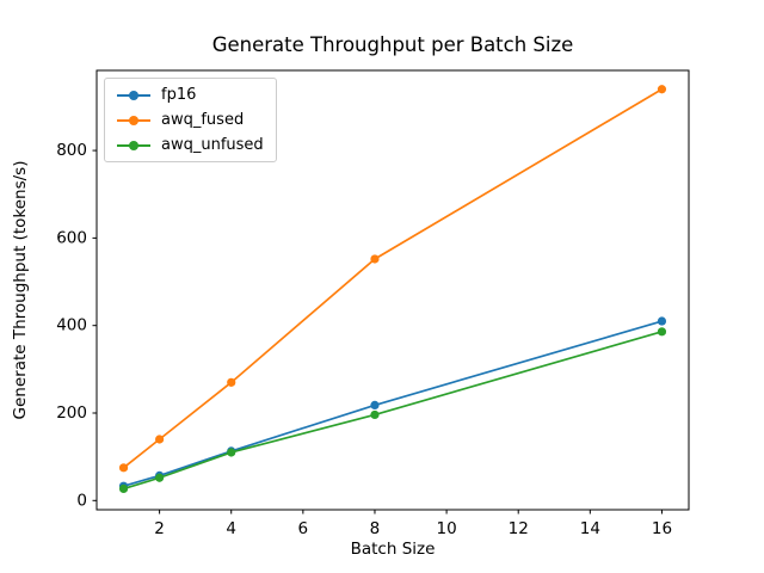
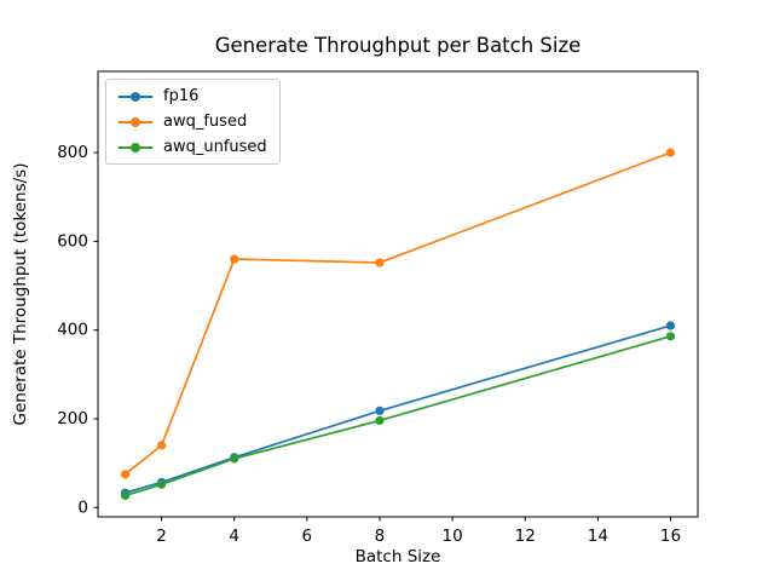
awq_fused/4: 270 -> 560
awq_fused/16: 940 -> 800
